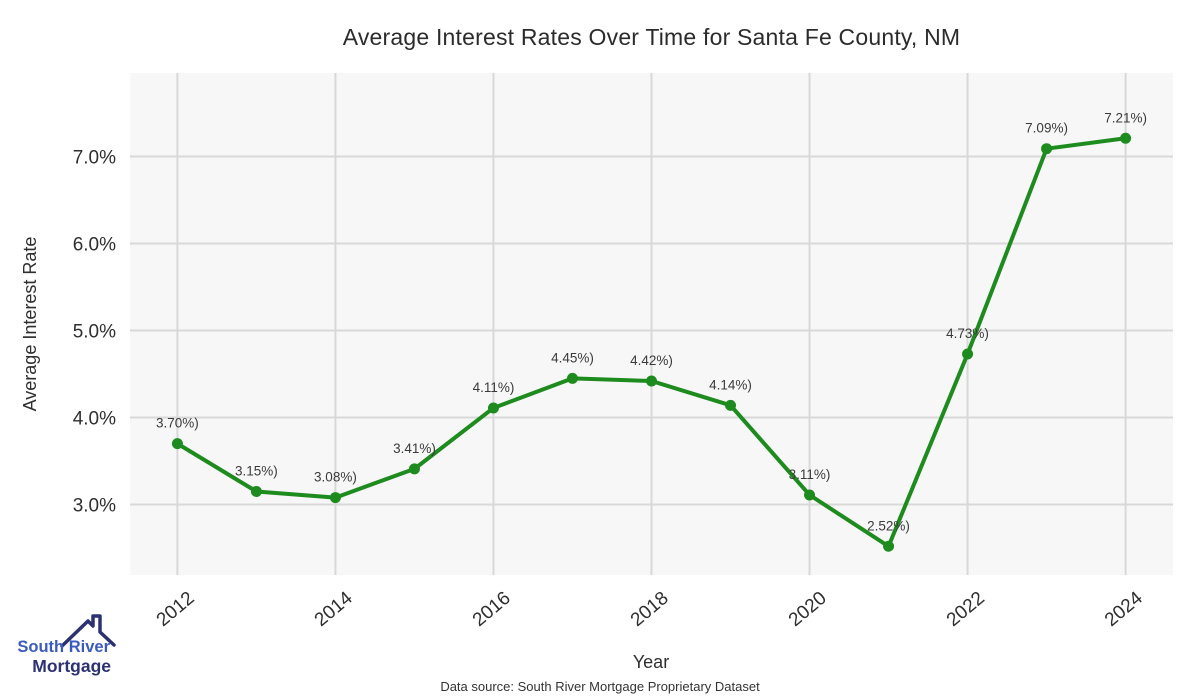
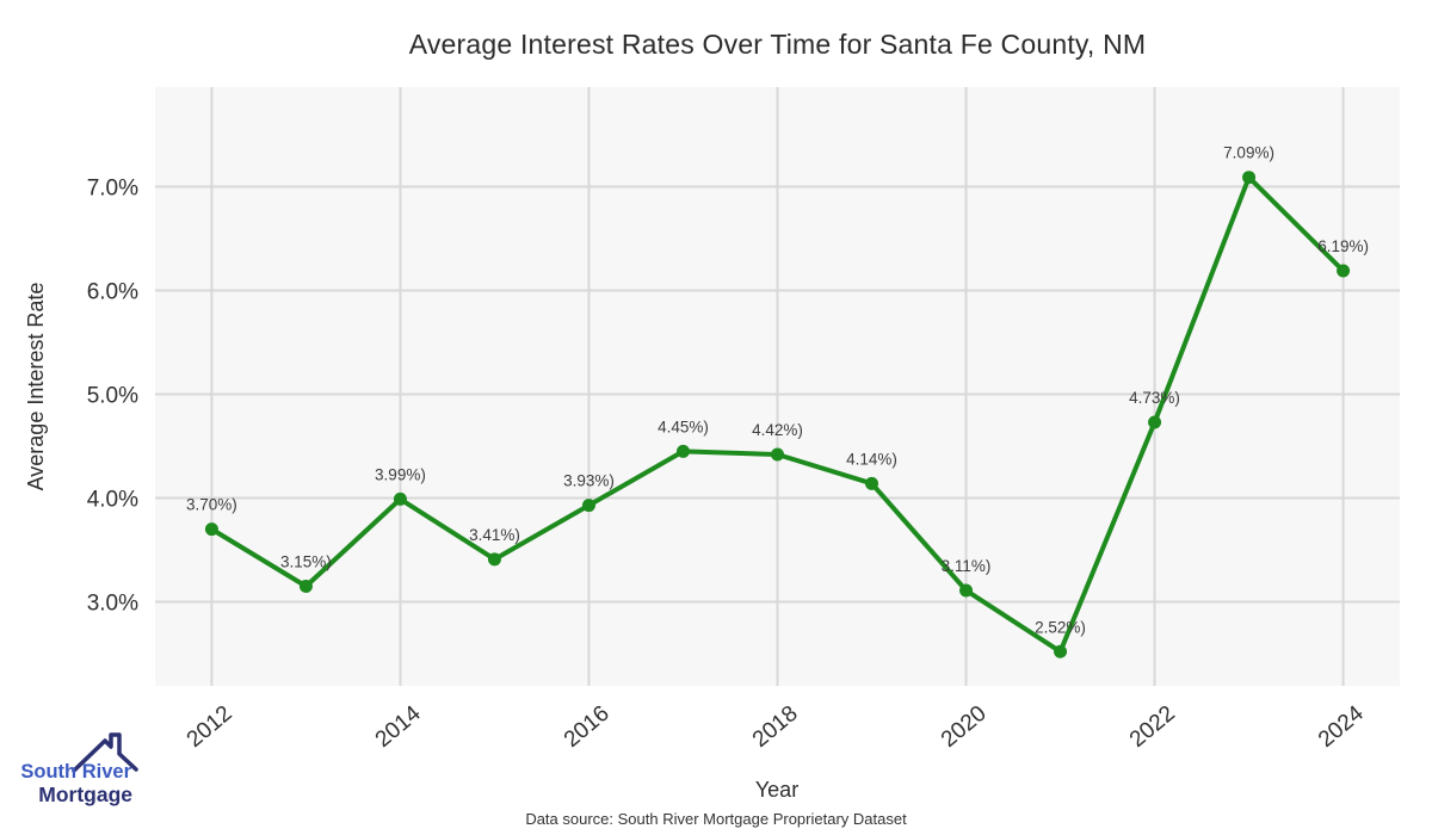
2014: 3.08% -> 3.99%
2016: 4.11% -> 3.93%
2024: 7.21% -> 6.19%
